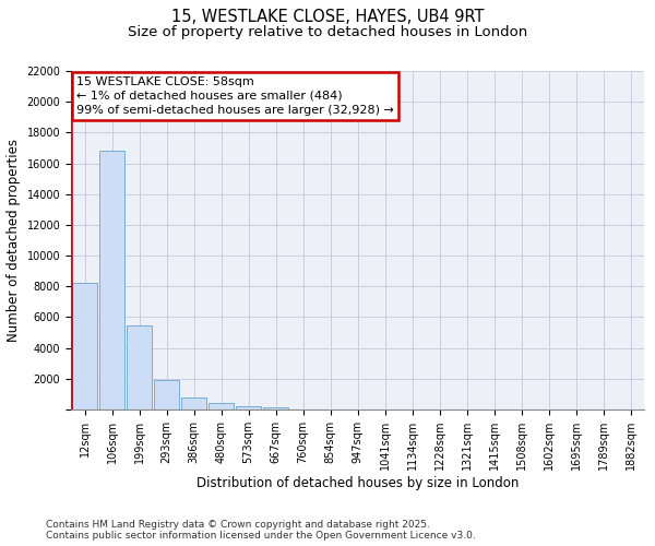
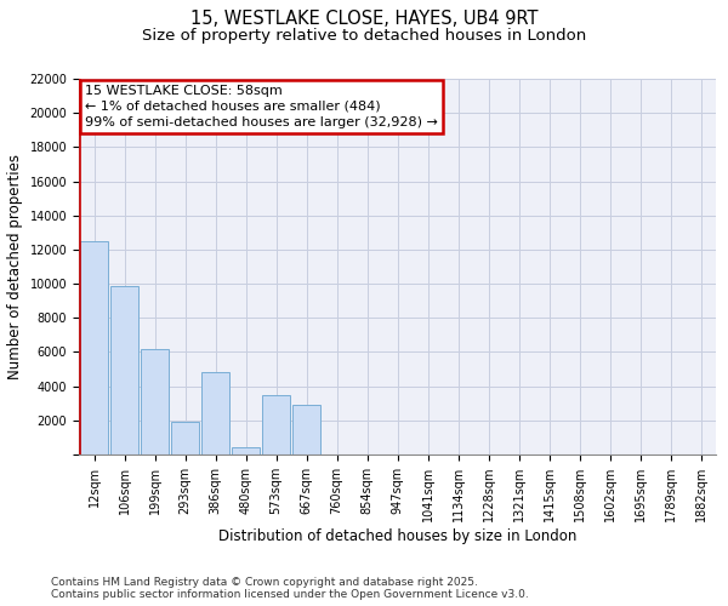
12sqm: 8200 -> 12500
106sqm: 16800 -> 9900
199sqm: 5400 -> 6200
386sqm: 800 -> 4800
573sqm: 200 -> 3500
667sqm: 100 -> 2900
